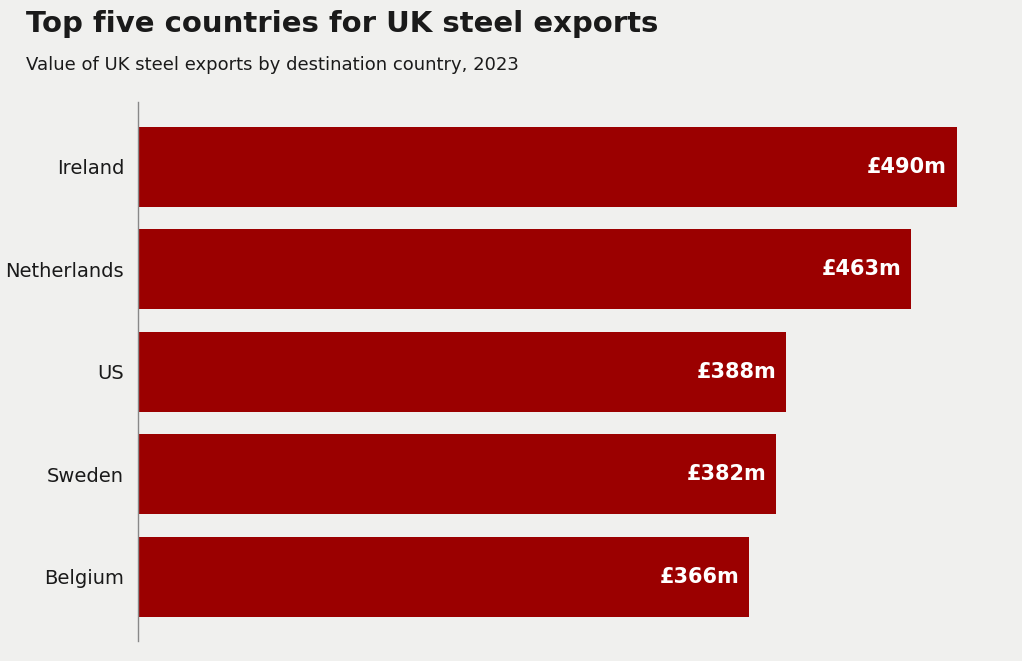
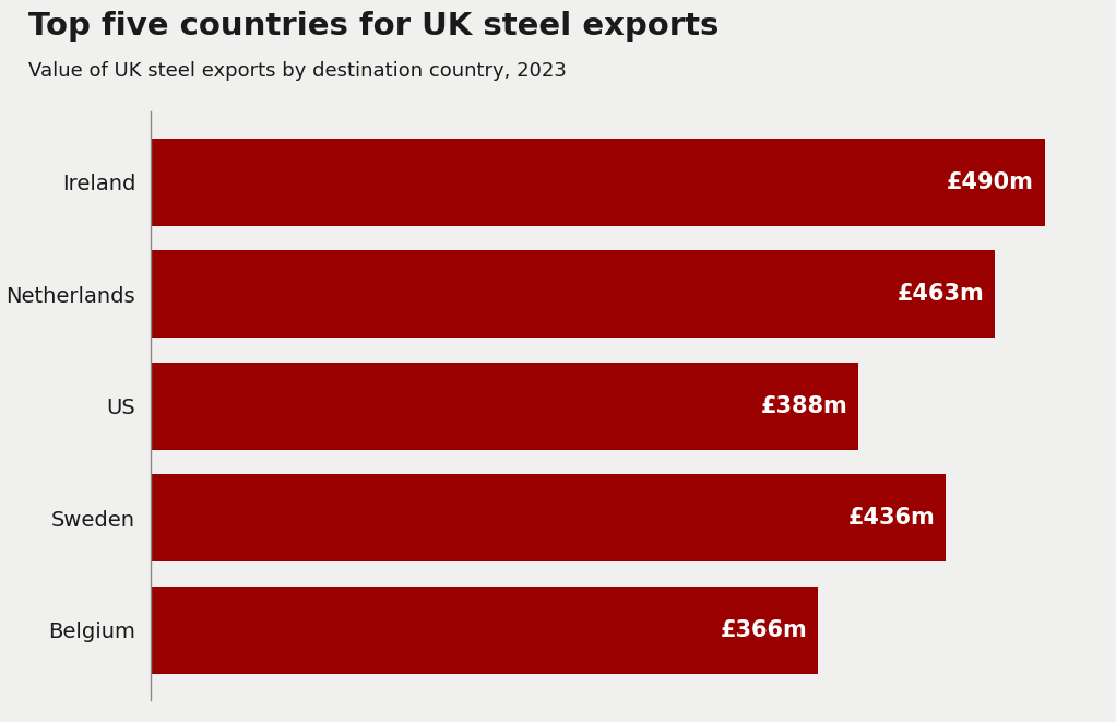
Sweden: £382m -> £436m
